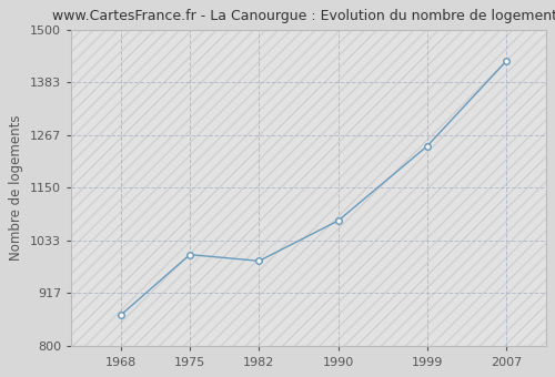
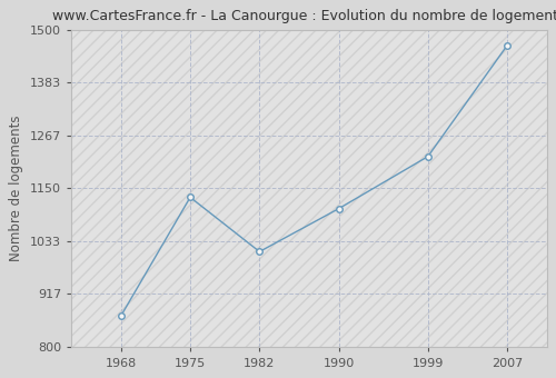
1975: 1002 -> 1130
1982: 988 -> 1010
1990: 1077 -> 1105
1999: 1242 -> 1220
2007: 1430 -> 1465
